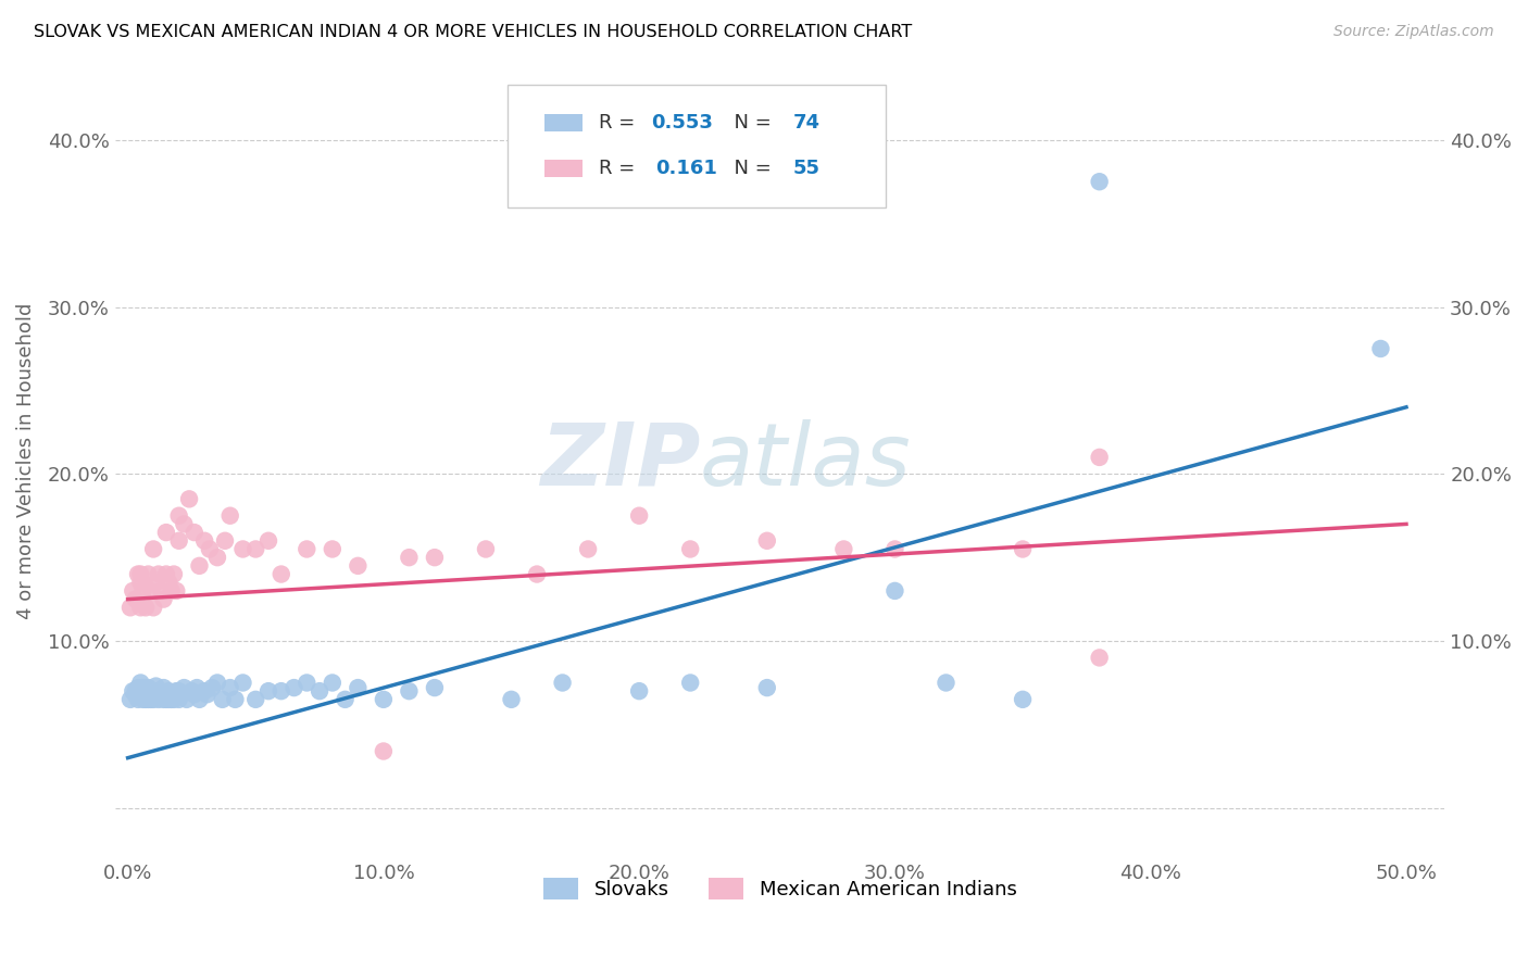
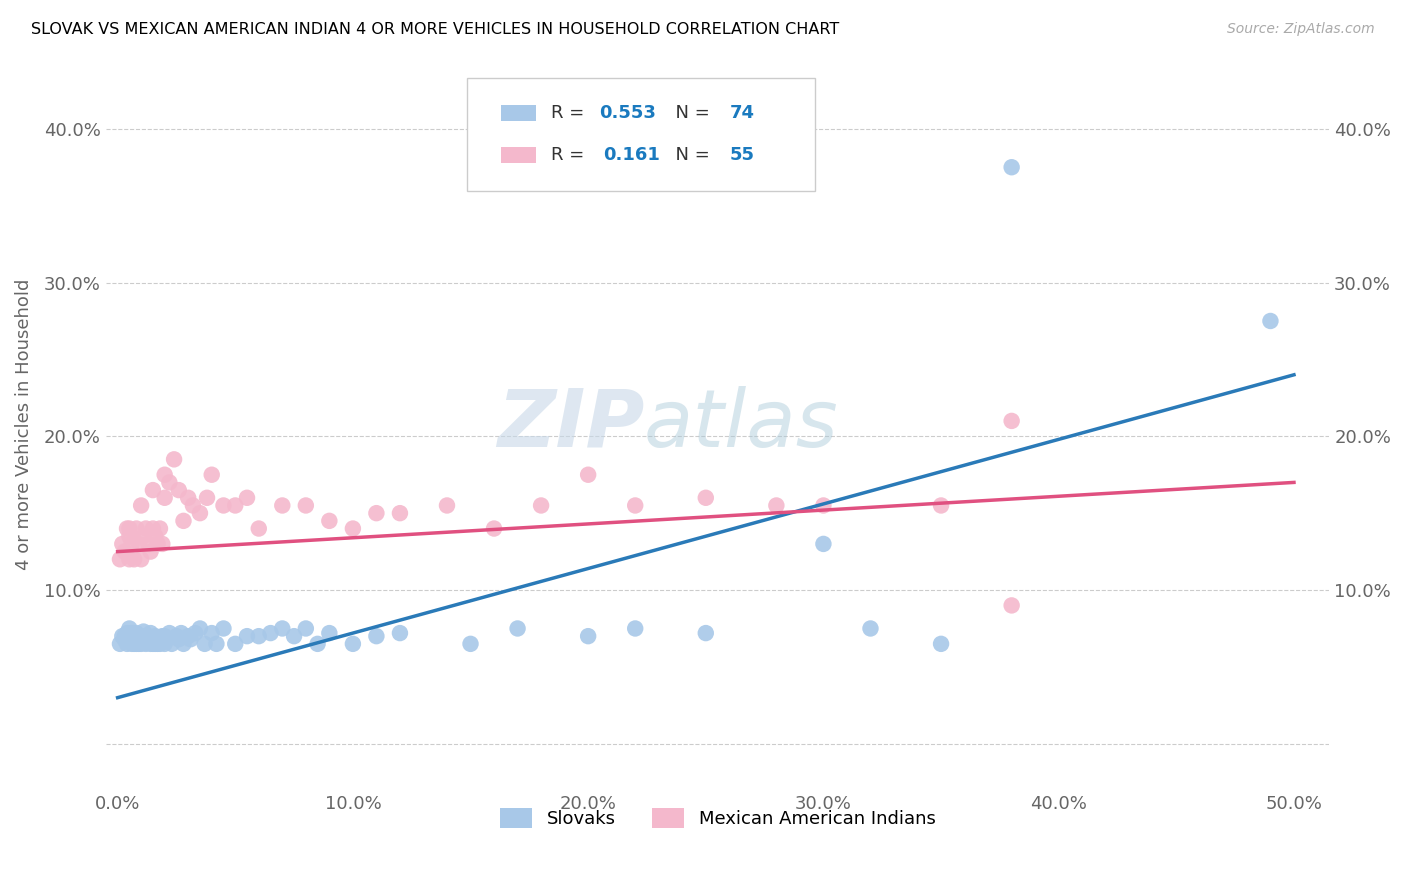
Mexican American Indians/10.0%: 3.4% -> 14.0%
